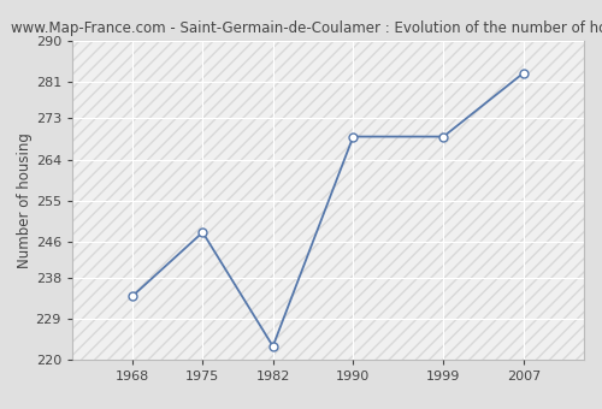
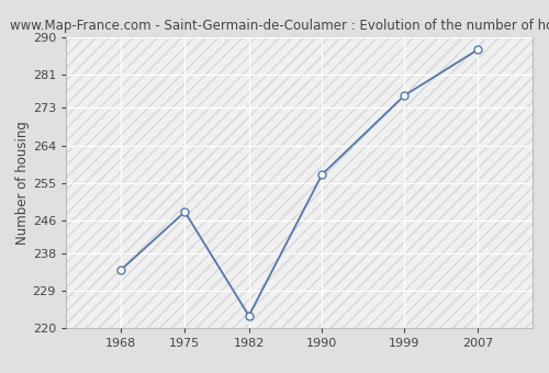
1990: 269 -> 257
1999: 269 -> 276
2007: 283 -> 287
